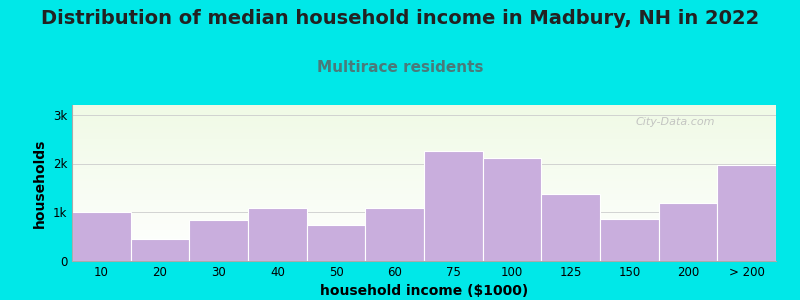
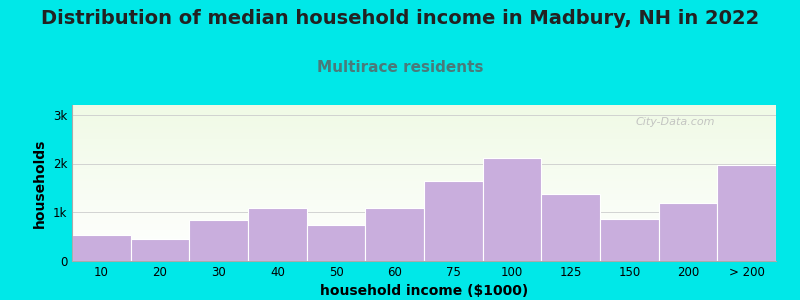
10: 1.00k -> 0.53k
75: 2.25k -> 1.65k
